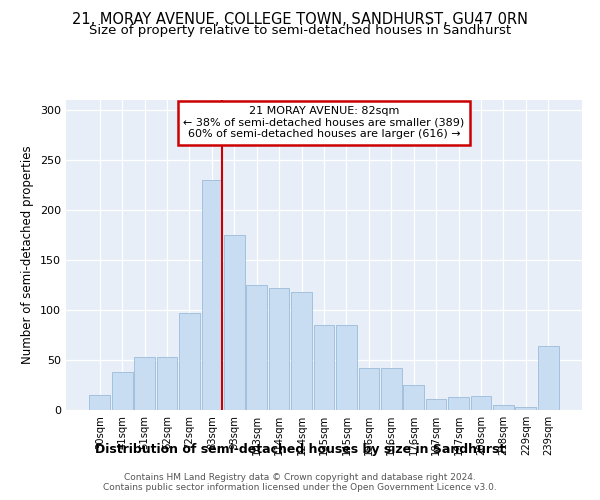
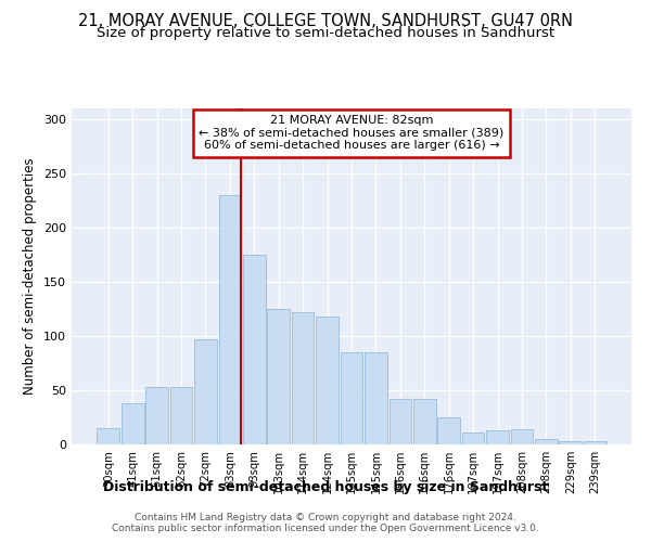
239sqm: 64 -> 3
